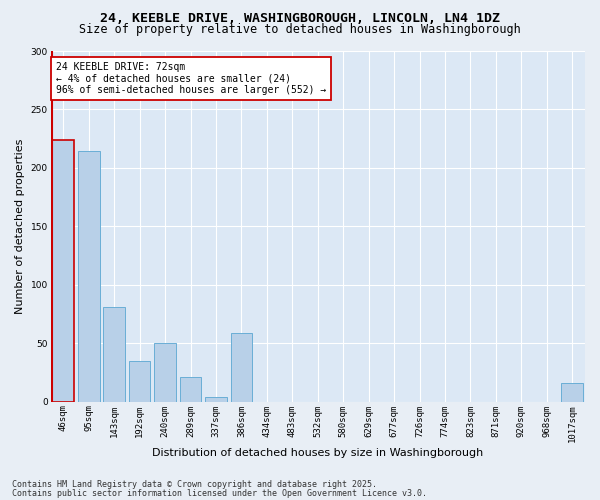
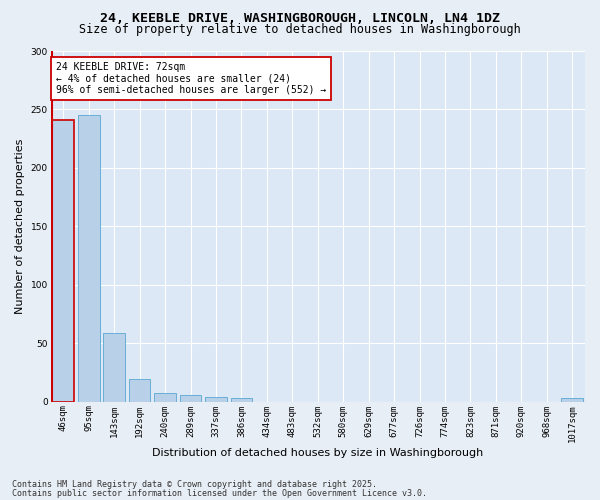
46sqm: 224 -> 241
95sqm: 214 -> 245
143sqm: 81 -> 59
192sqm: 35 -> 19
240sqm: 50 -> 7
289sqm: 21 -> 6
386sqm: 59 -> 3
1017sqm: 16 -> 3
